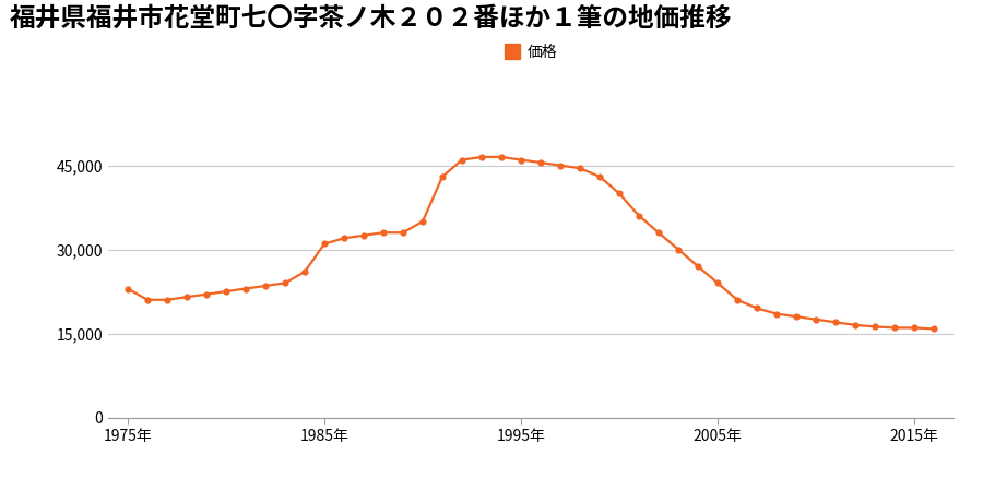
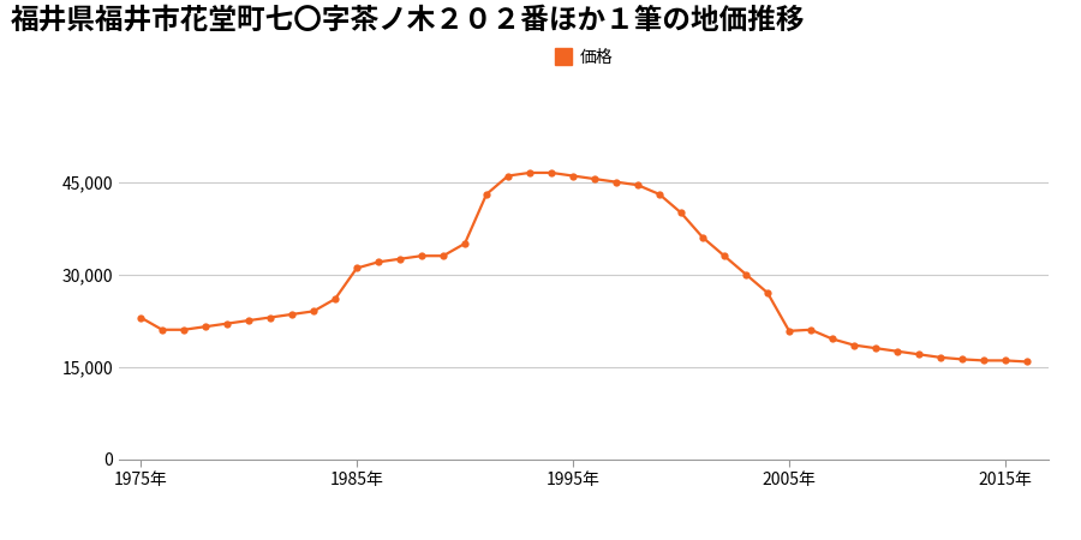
2005年: 24,000 -> 20,800
